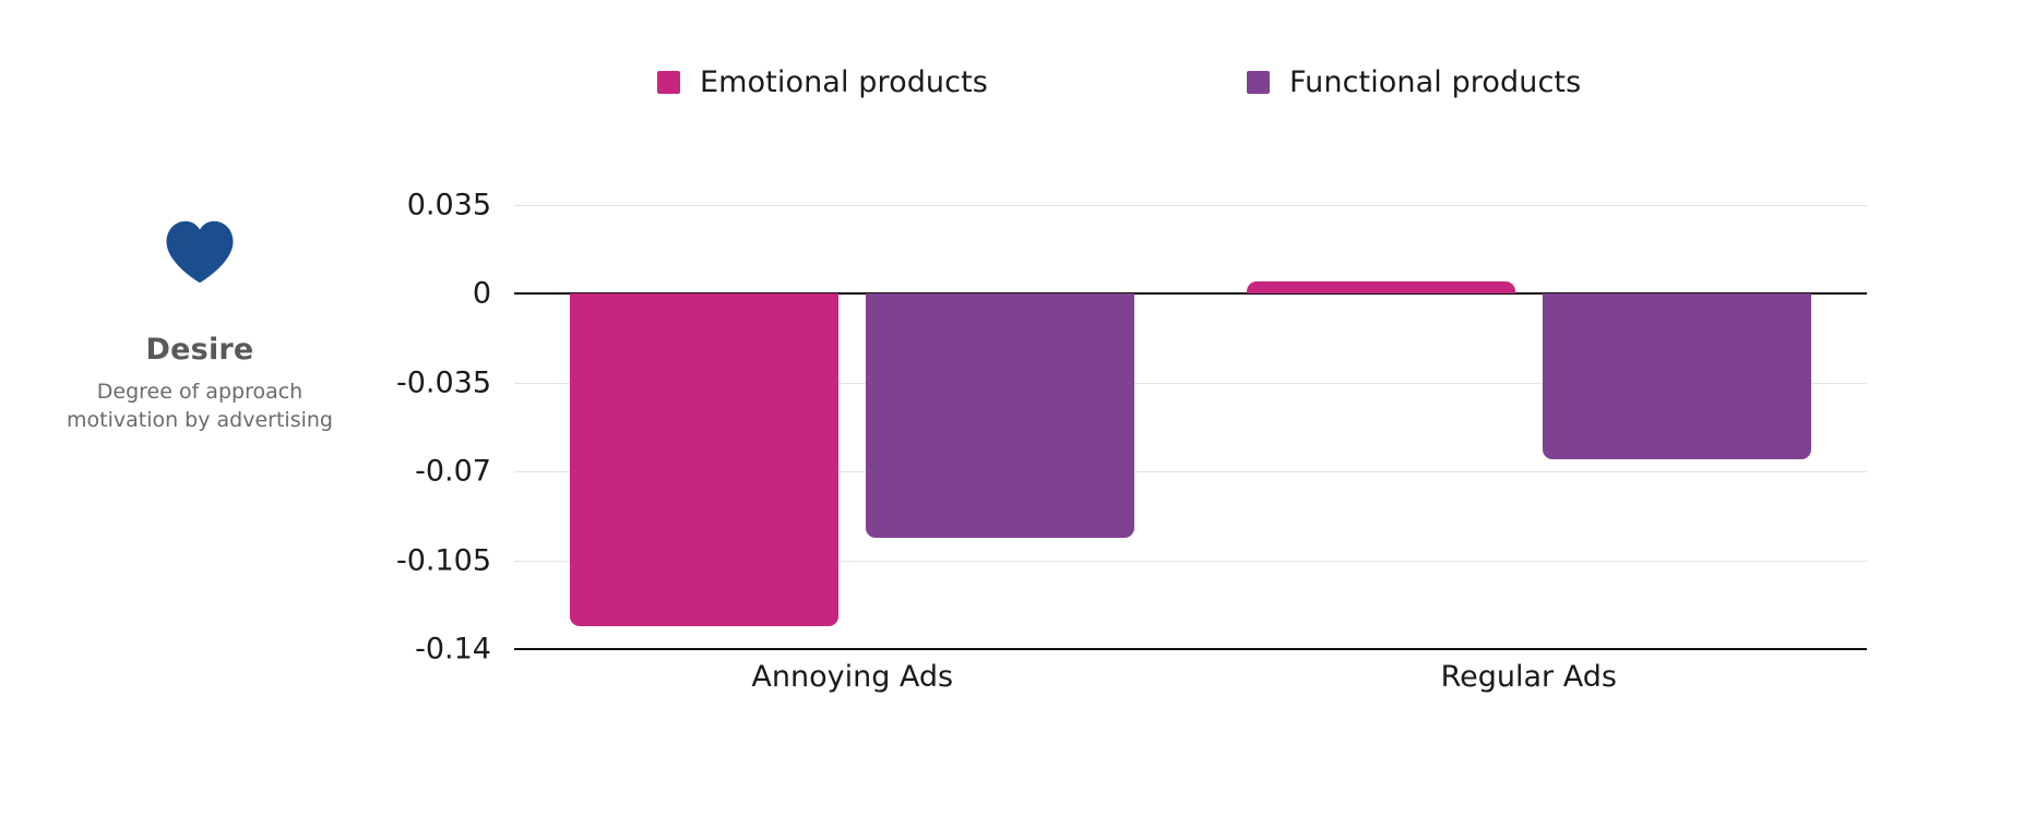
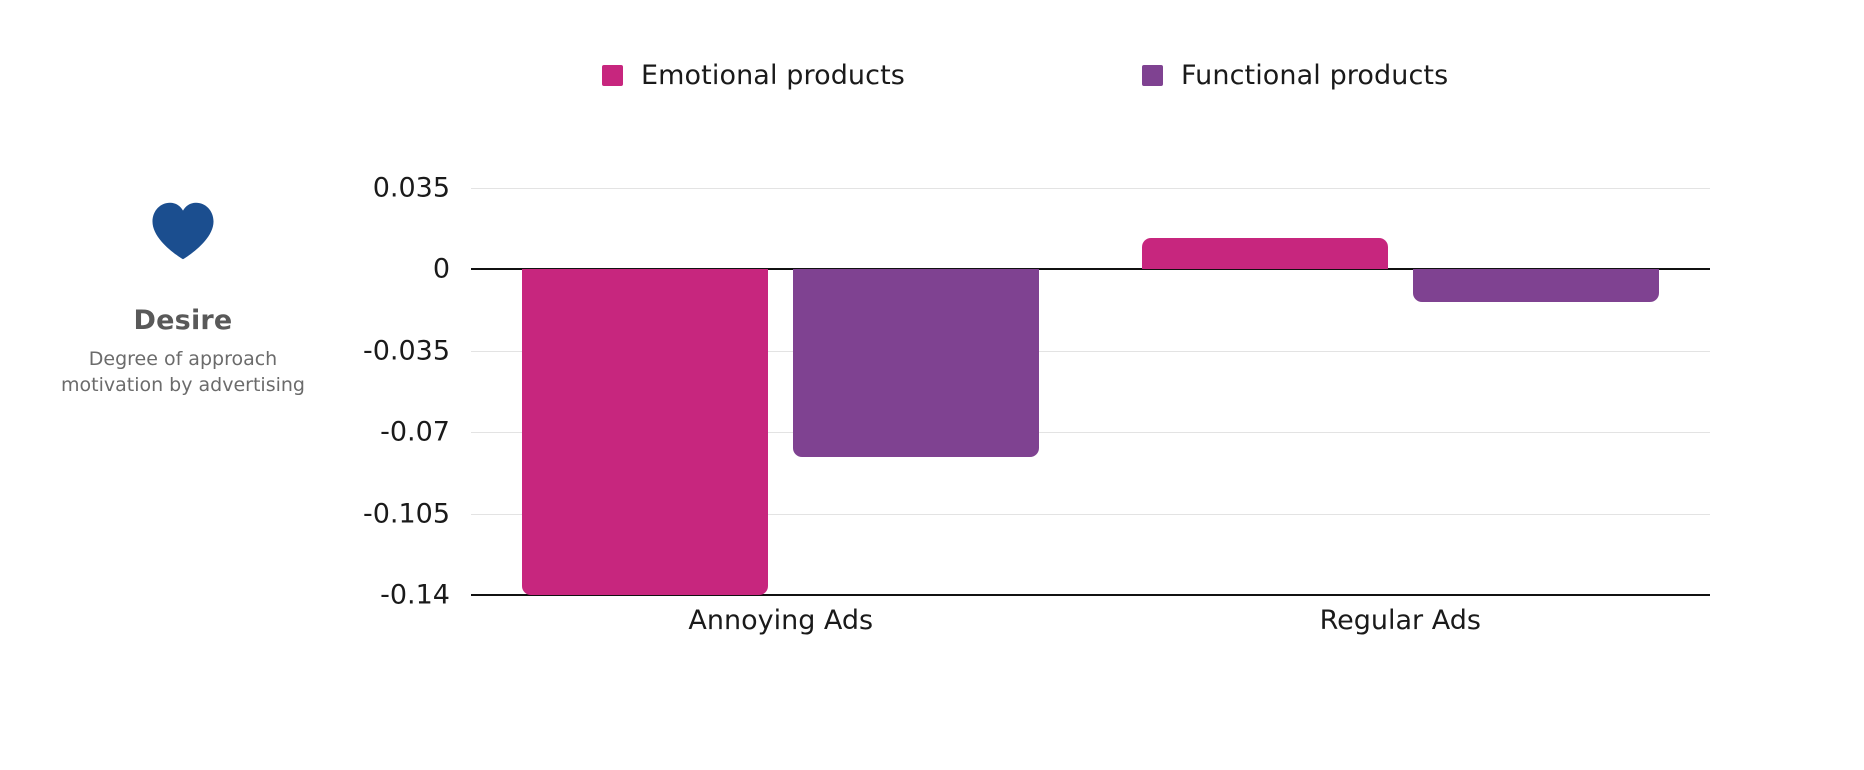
Emotional products/Annoying Ads: -0.131 -> -0.140
Functional products/Annoying Ads: -0.096 -> -0.081
Emotional products/Regular Ads: 0.005 -> 0.014
Functional products/Regular Ads: -0.065 -> -0.014
